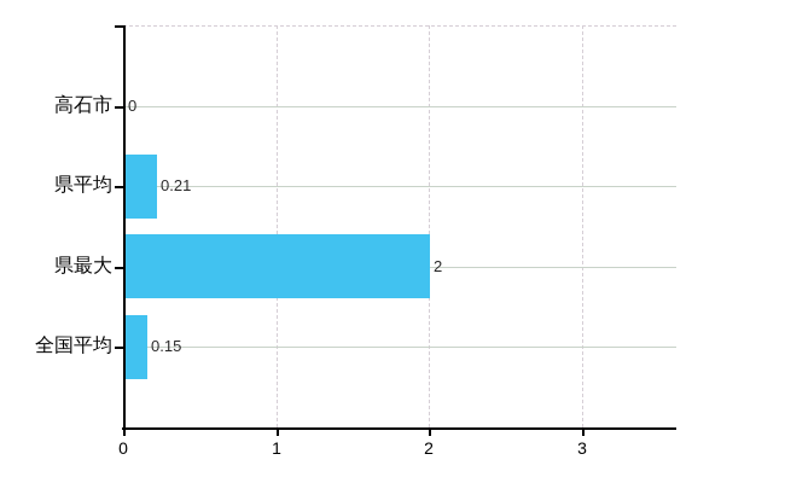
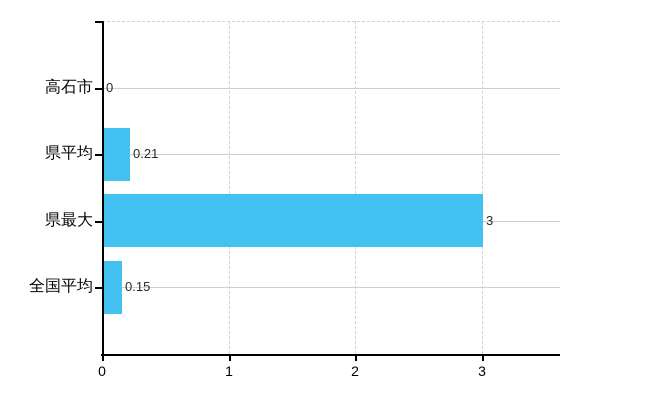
県最大: 2 -> 3
